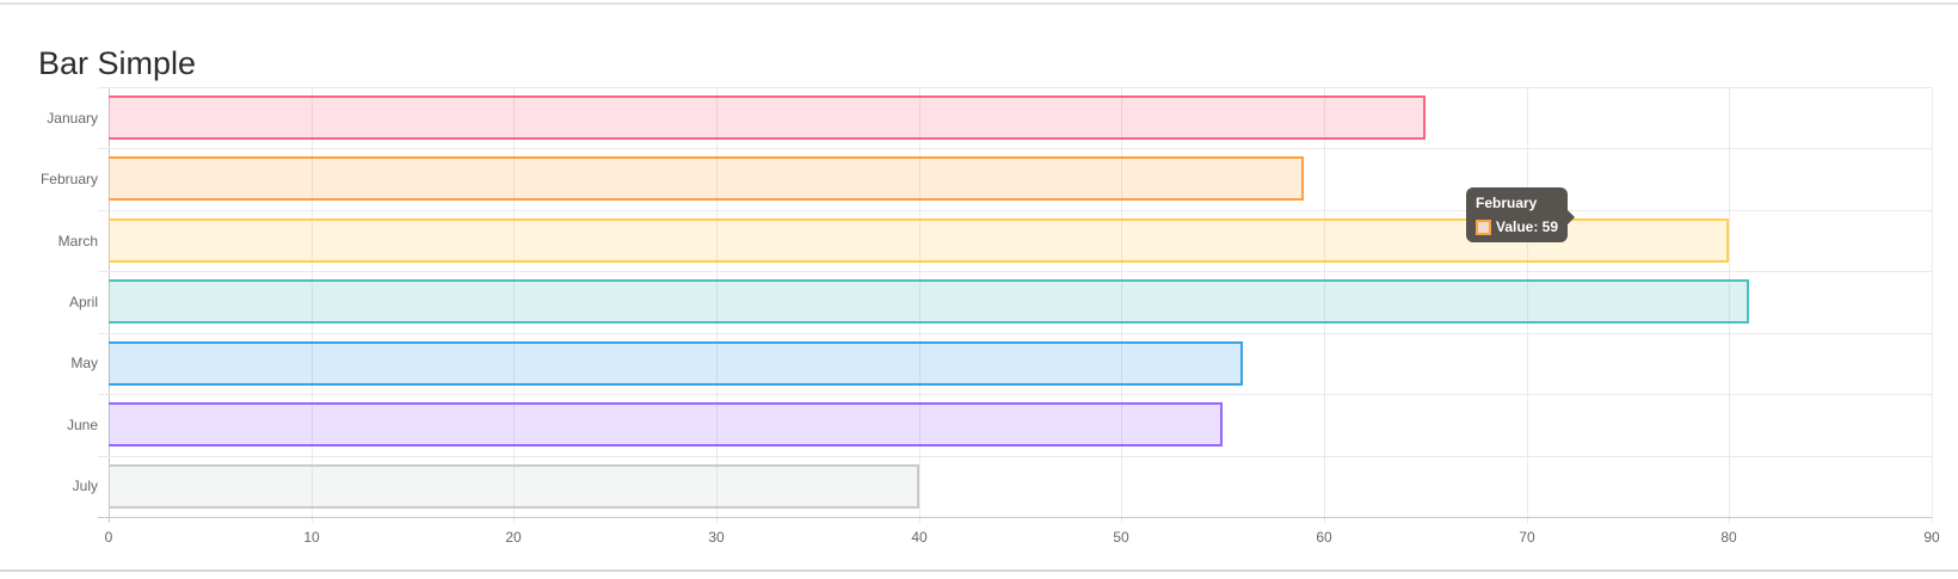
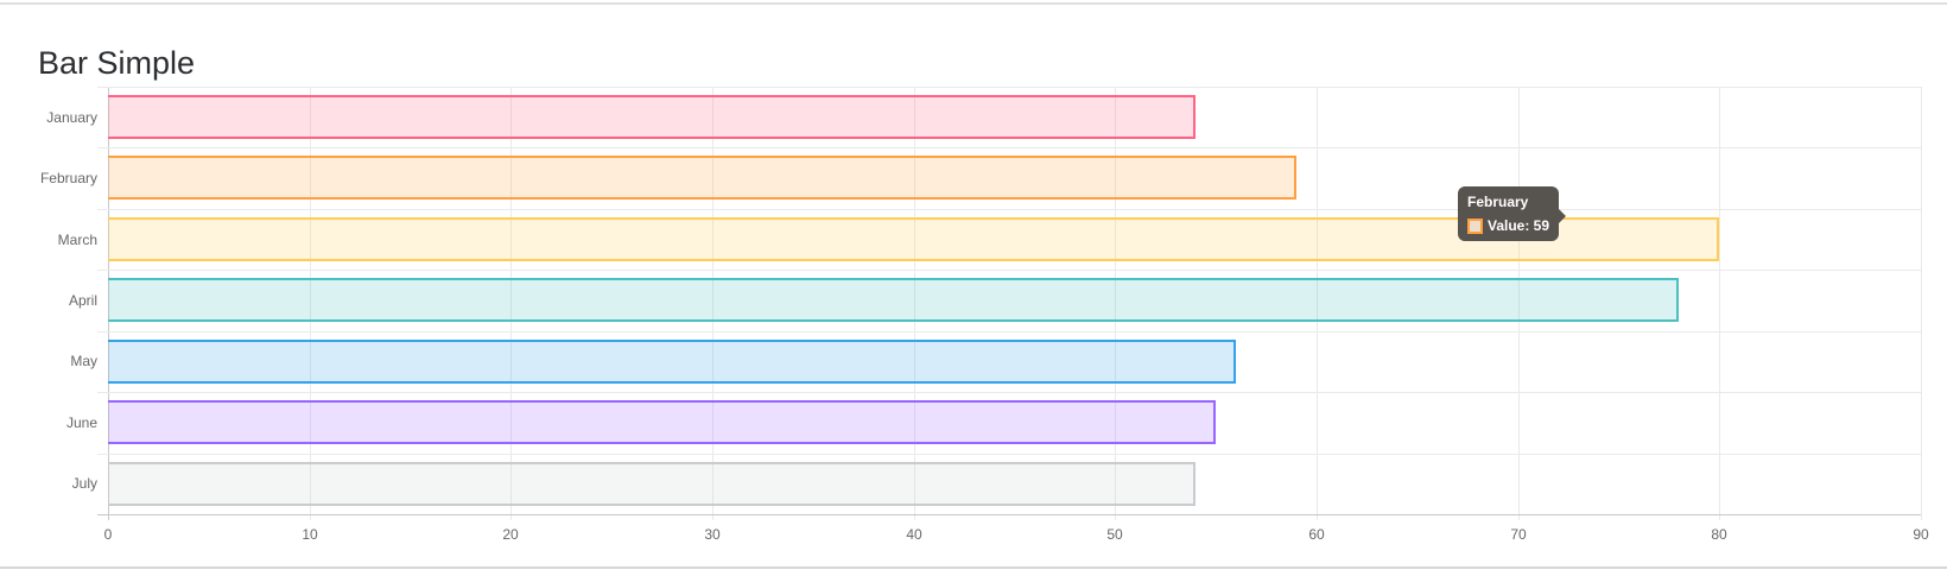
January: 65 -> 54
April: 81 -> 78
July: 40 -> 54
